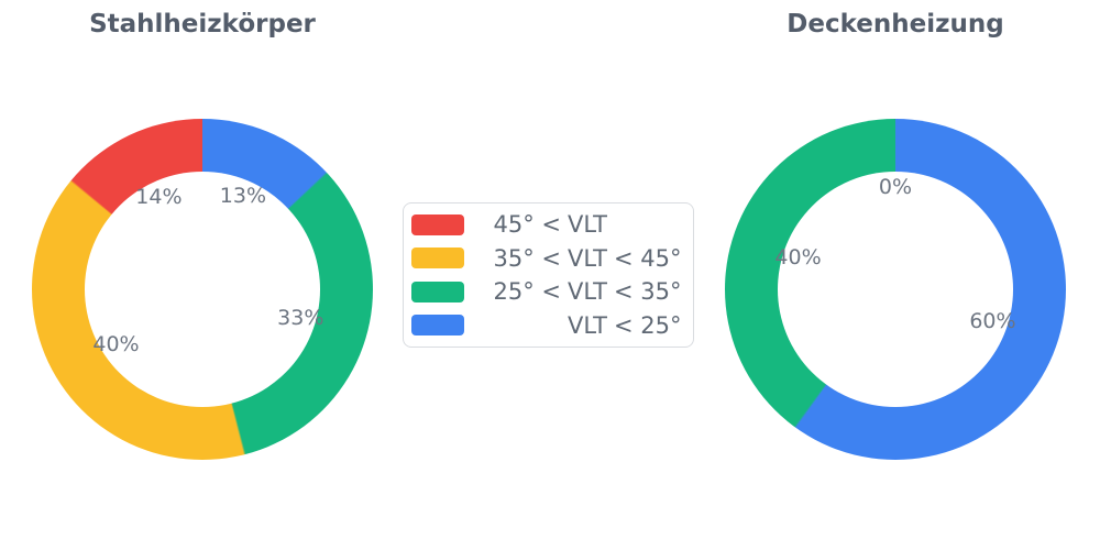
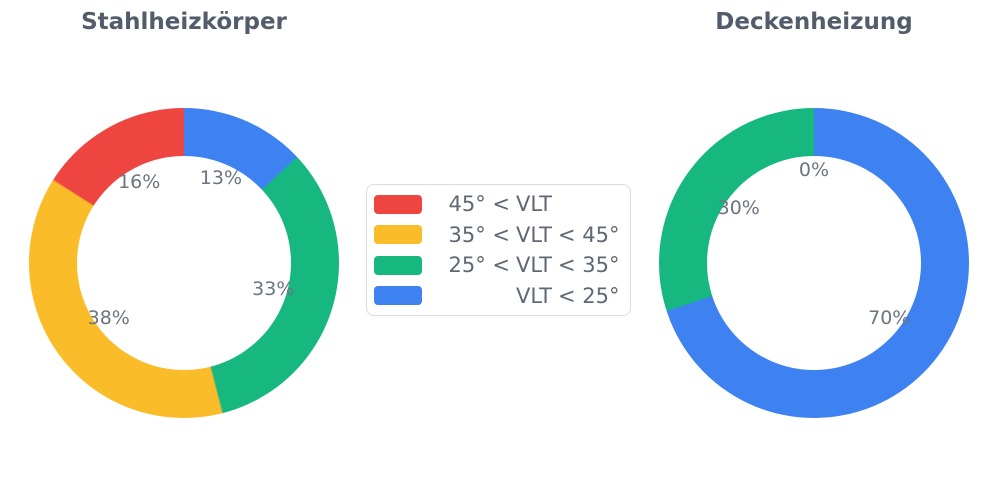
Stahlheizkörper/45° < VLT: 14% -> 16%
Stahlheizkörper/35° < VLT < 45°: 40% -> 38%
Deckenheizung/25° < VLT < 35°: 40% -> 30%
Deckenheizung/VLT < 25°: 60% -> 70%
